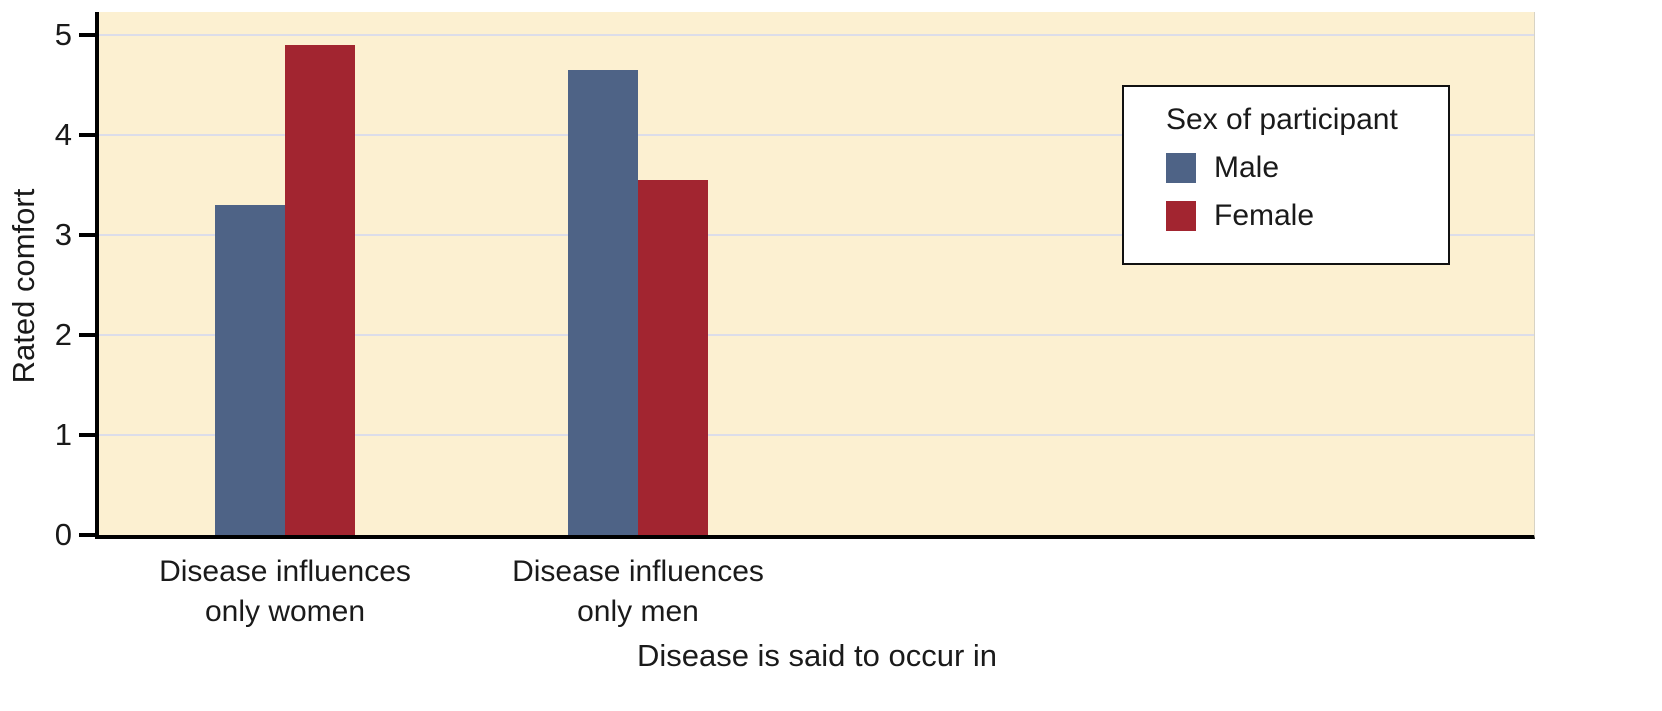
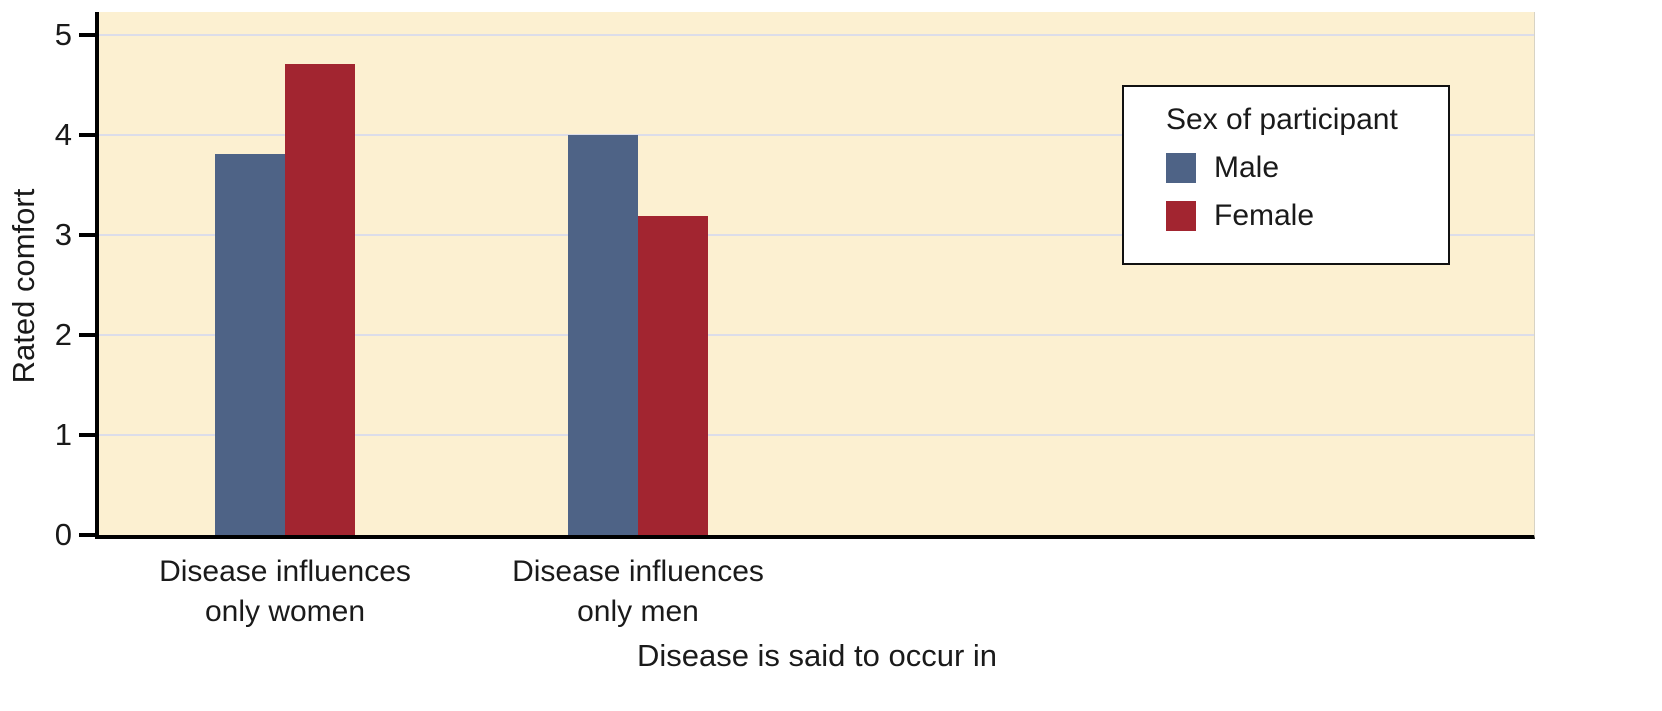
Male/Disease influences only women: 3.30 -> 3.81
Female/Disease influences only women: 4.90 -> 4.71
Male/Disease influences only men: 4.65 -> 4.00
Female/Disease influences only men: 3.55 -> 3.19
